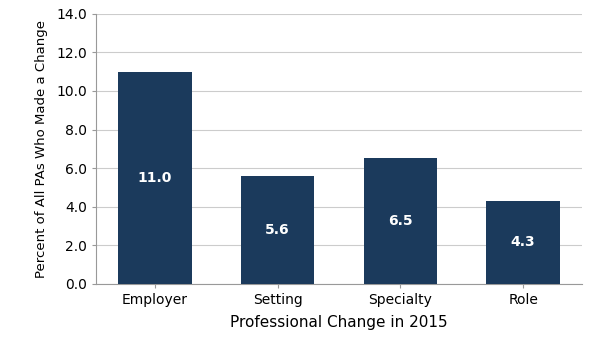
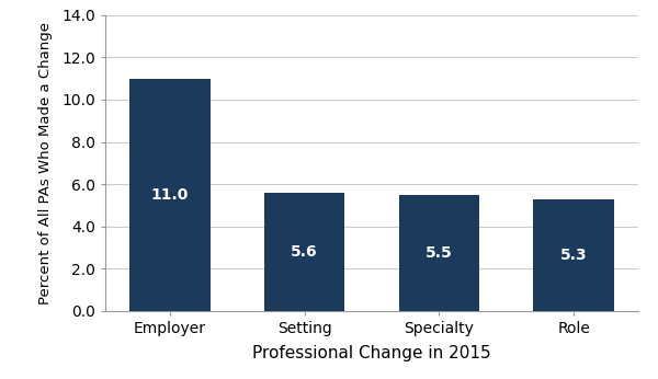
Specialty: 6.5 -> 5.5
Role: 4.3 -> 5.3
